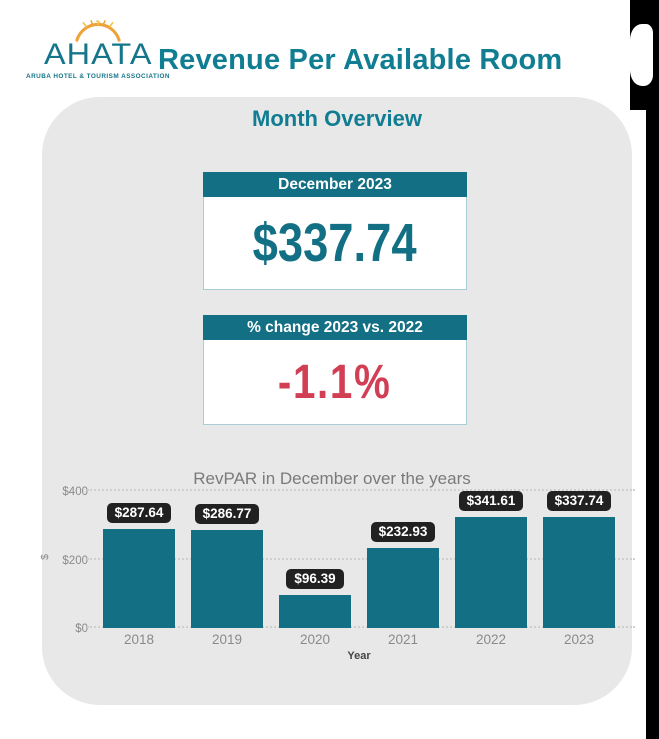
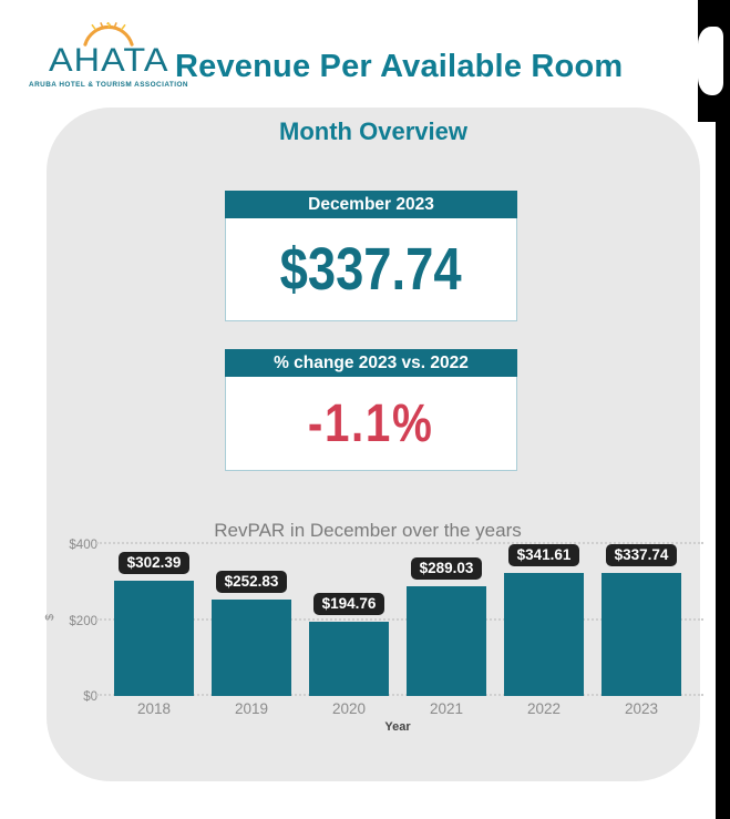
2018: $287.64 -> $302.39
2019: $286.77 -> $252.83
2020: $96.39 -> $194.76
2021: $232.93 -> $289.03
